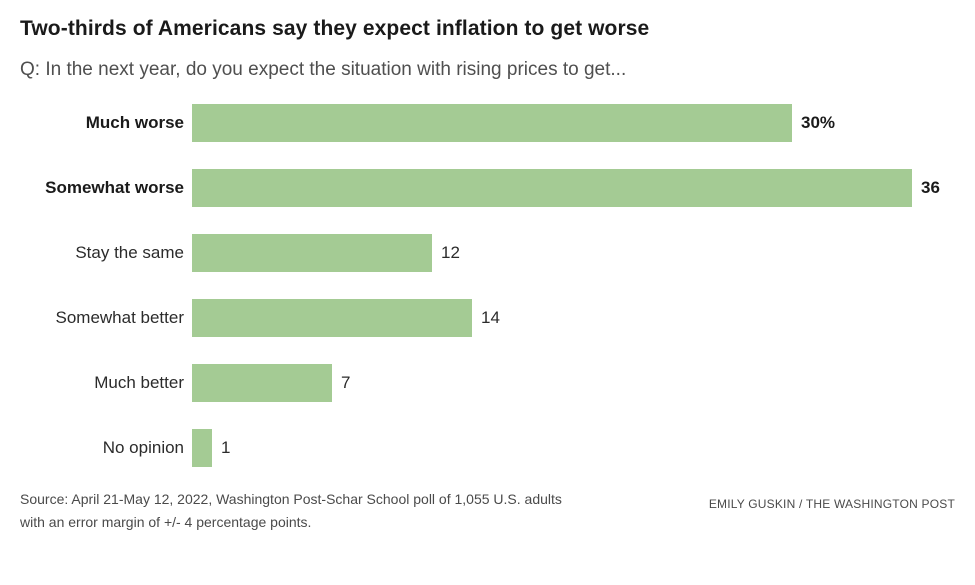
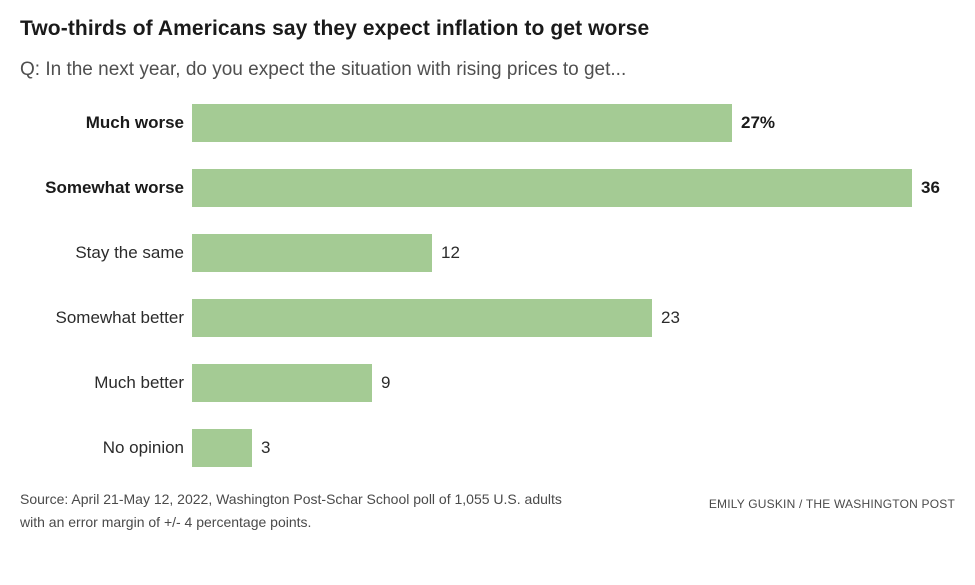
Much worse: 30% -> 27%
Somewhat better: 14 -> 23
Much better: 7 -> 9
No opinion: 1 -> 3
